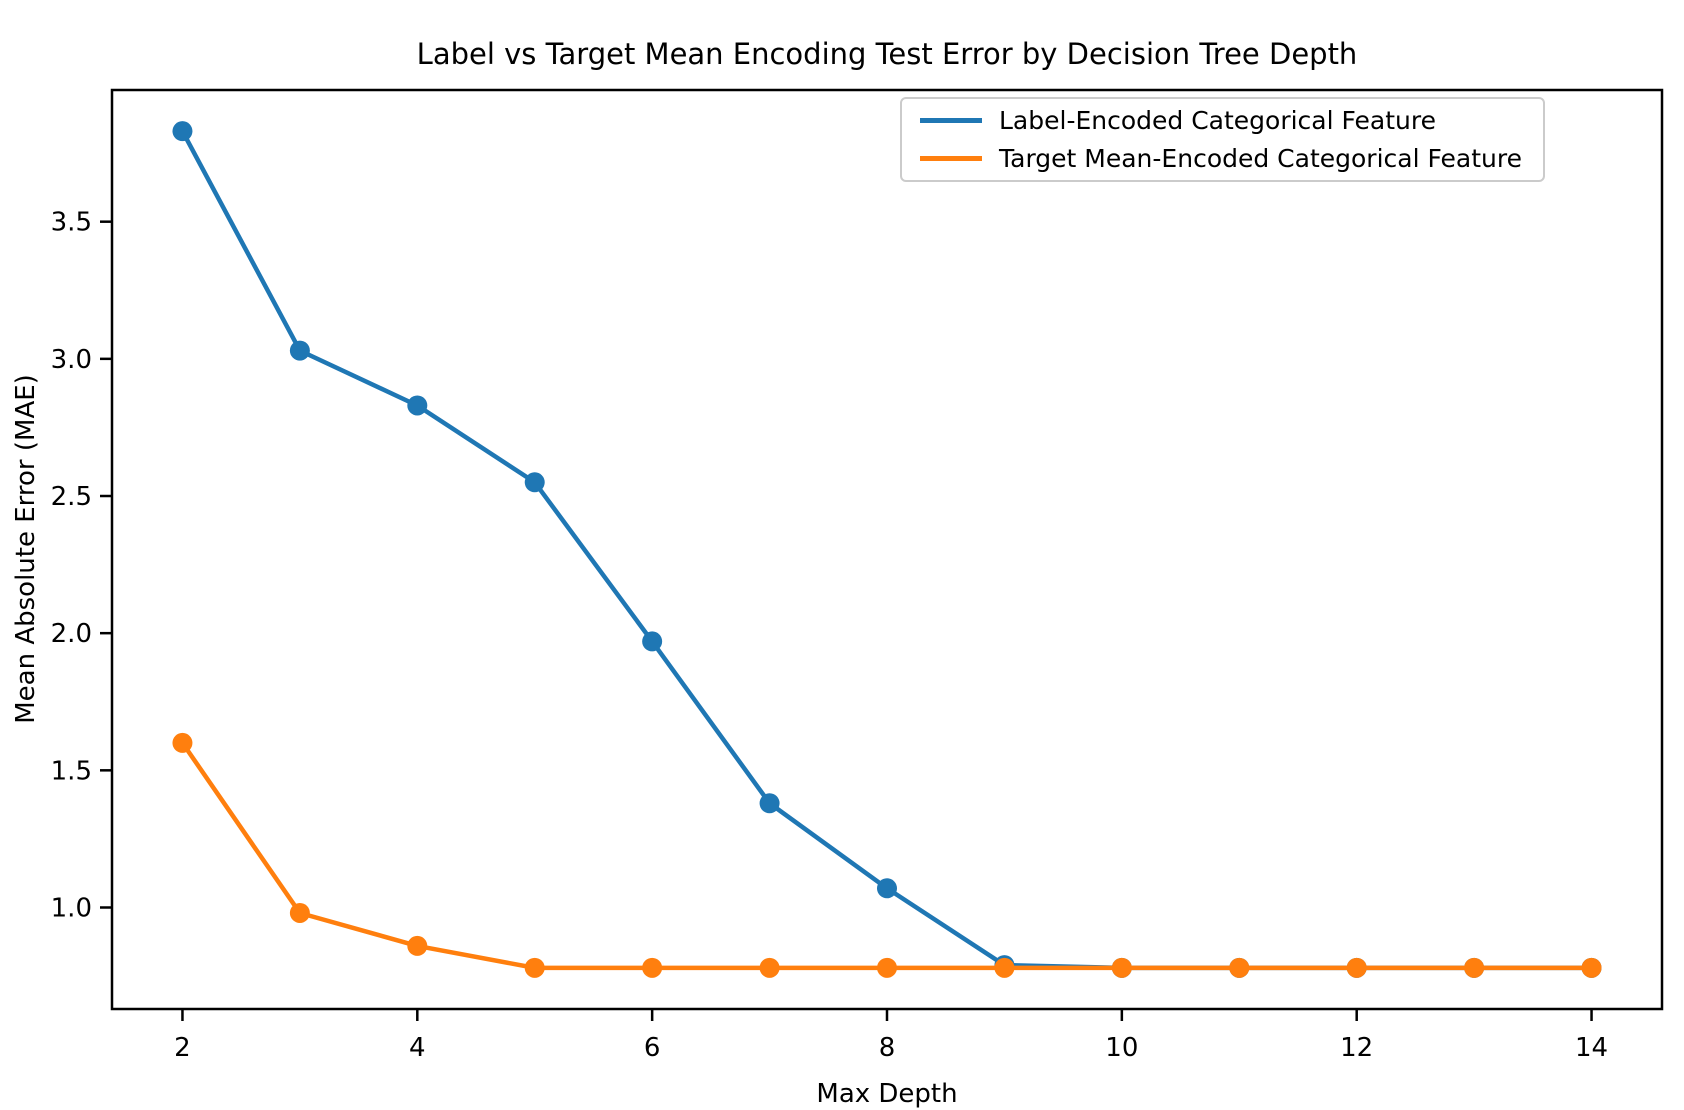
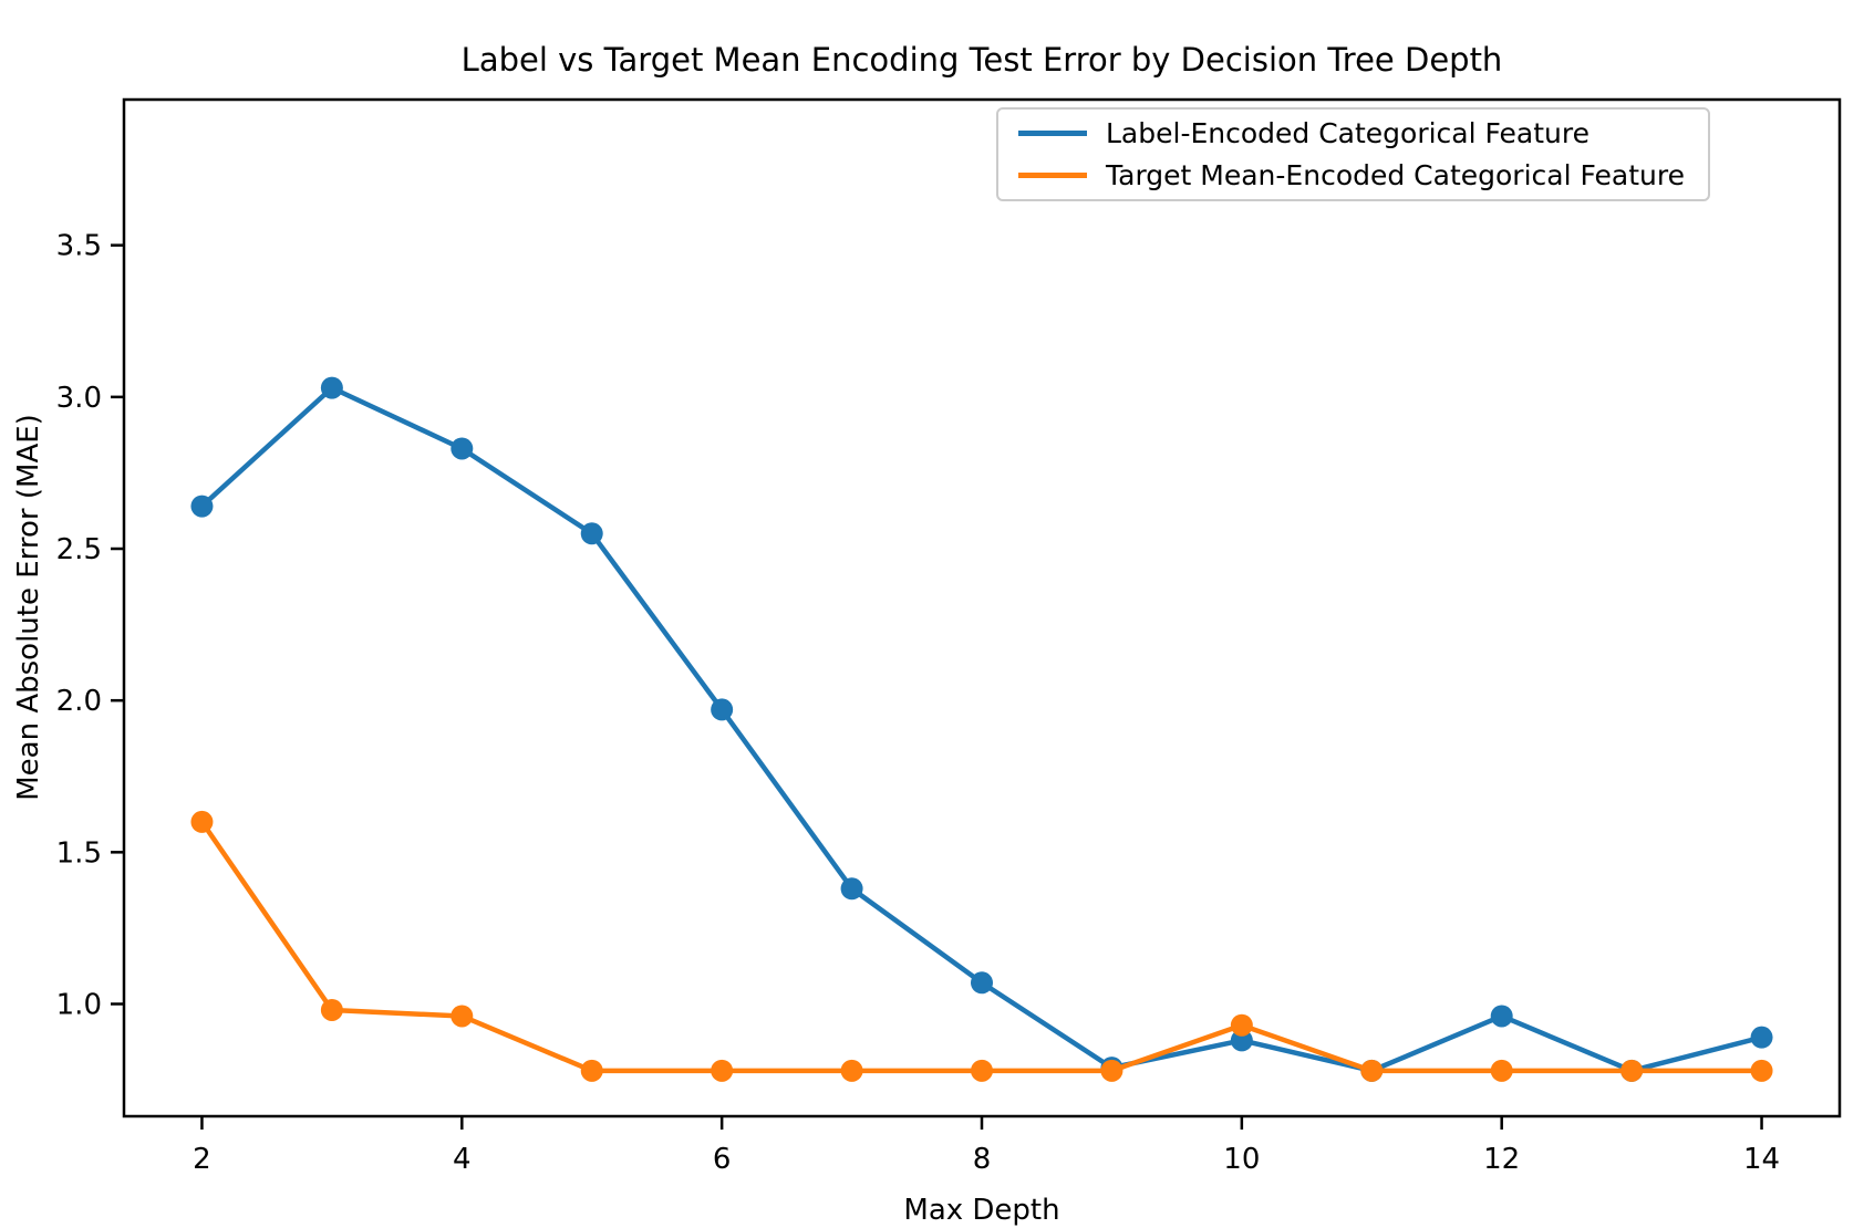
Label-Encoded Categorical Feature/2: 3.83 -> 2.64
Target Mean-Encoded Categorical Feature/4: 0.86 -> 0.96
Label-Encoded Categorical Feature/10: 0.78 -> 0.88
Target Mean-Encoded Categorical Feature/10: 0.78 -> 0.93
Label-Encoded Categorical Feature/12: 0.78 -> 0.96
Label-Encoded Categorical Feature/14: 0.78 -> 0.89
